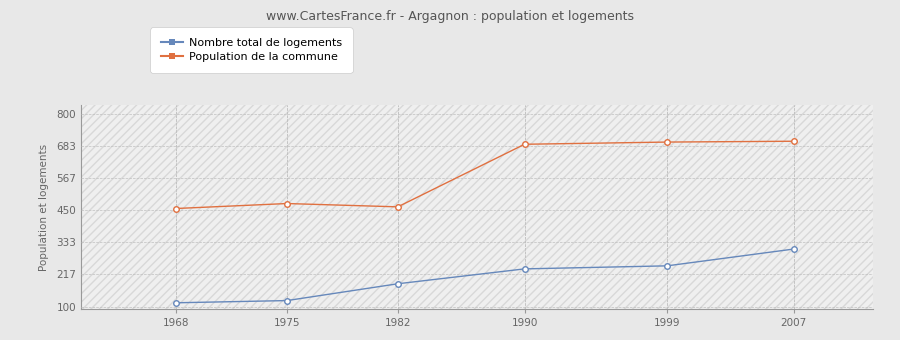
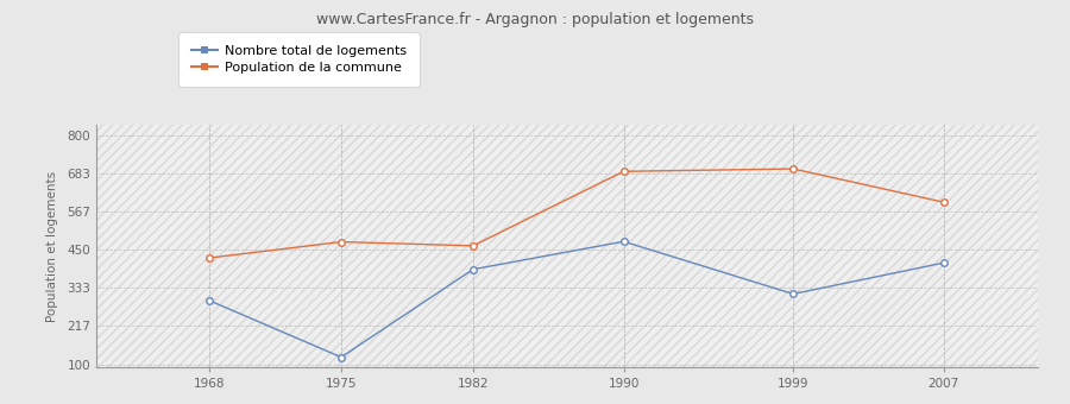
Nombre total de logements/1968: 114 -> 295
Population de la commune/1968: 456 -> 425
Nombre total de logements/1982: 183 -> 390
Nombre total de logements/1990: 237 -> 475
Nombre total de logements/1999: 248 -> 315
Nombre total de logements/2007: 309 -> 410
Population de la commune/2007: 700 -> 595
